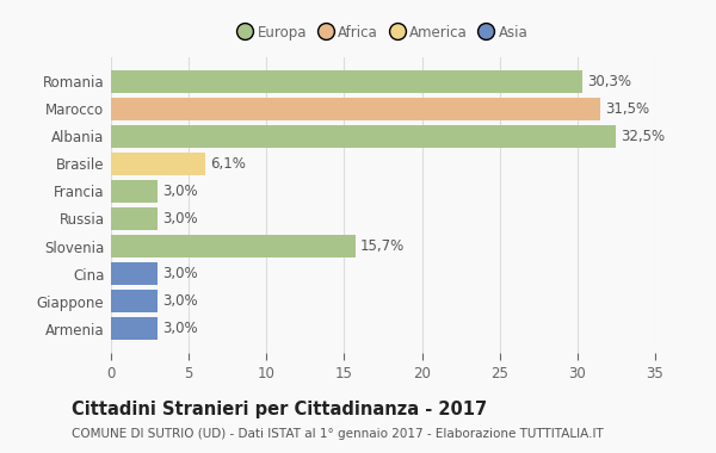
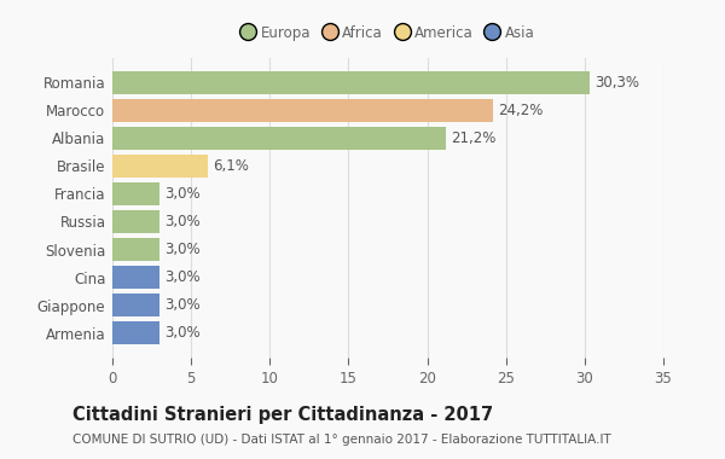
Marocco: 31,5% -> 24,2%
Albania: 32,5% -> 21,2%
Slovenia: 15,7% -> 3,0%
